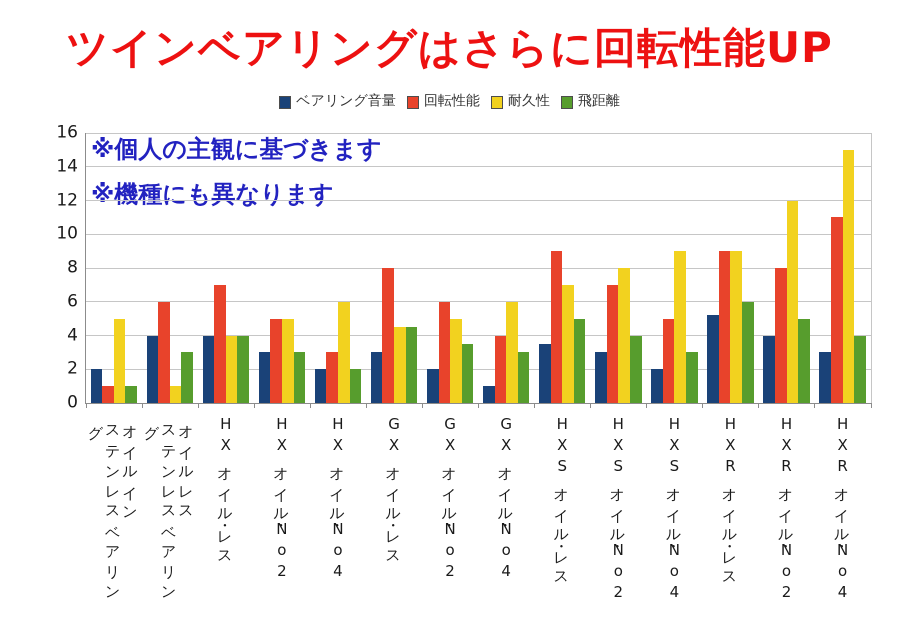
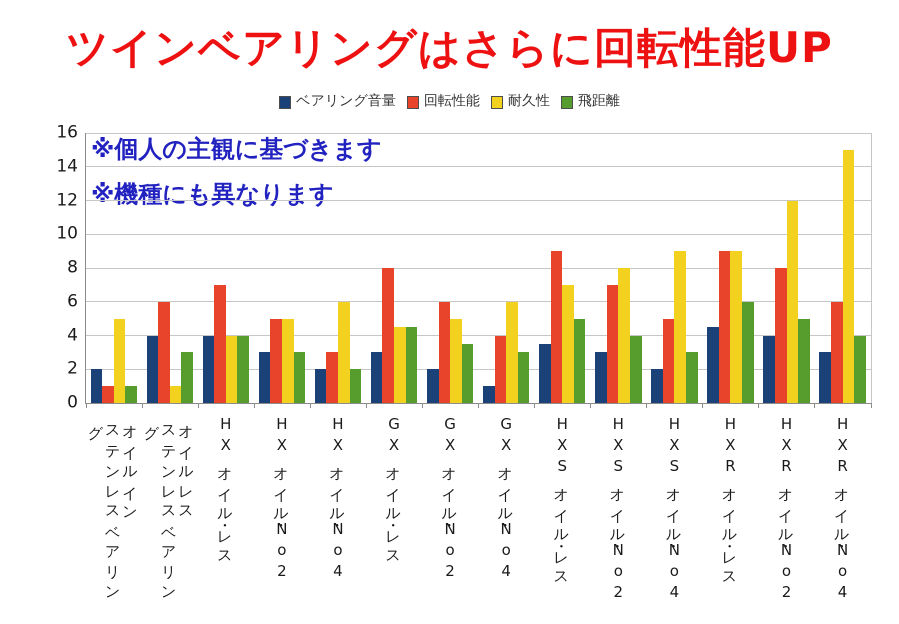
ベアリング音量/HXRオイル・レス: 5.2 -> 4.5
回転性能/HXRオイル・No4: 11 -> 6
